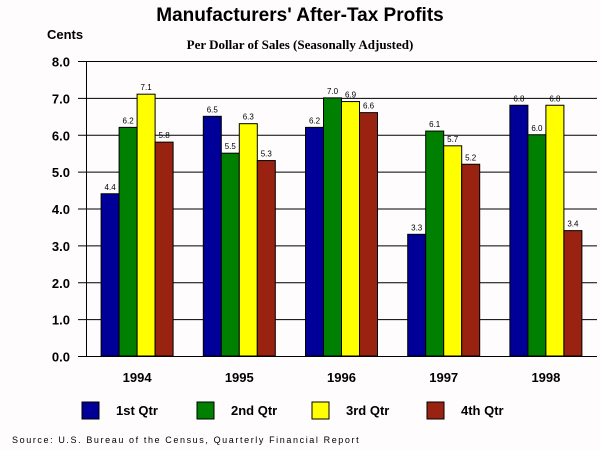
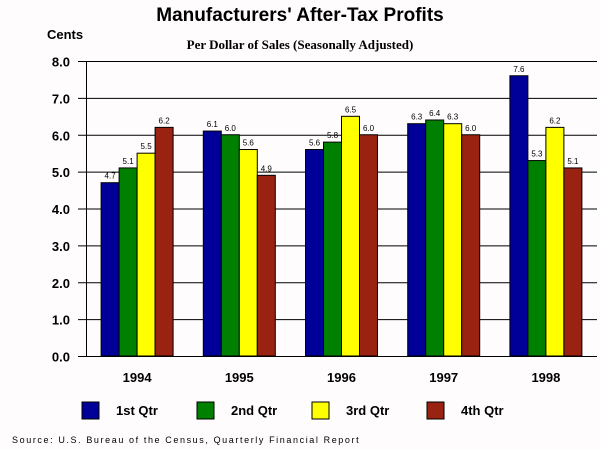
1st Qtr/1994: 4.4 -> 4.7
2nd Qtr/1994: 6.2 -> 5.1
3rd Qtr/1994: 7.1 -> 5.5
4th Qtr/1994: 5.8 -> 6.2
1st Qtr/1995: 6.5 -> 6.1
2nd Qtr/1995: 5.5 -> 6.0
3rd Qtr/1995: 6.3 -> 5.6
4th Qtr/1995: 5.3 -> 4.9
1st Qtr/1996: 6.2 -> 5.6
2nd Qtr/1996: 7.0 -> 5.8
3rd Qtr/1996: 6.9 -> 6.5
4th Qtr/1996: 6.6 -> 6.0
1st Qtr/1997: 3.3 -> 6.3
2nd Qtr/1997: 6.1 -> 6.4
3rd Qtr/1997: 5.7 -> 6.3
4th Qtr/1997: 5.2 -> 6.0
1st Qtr/1998: 6.8 -> 7.6
2nd Qtr/1998: 6.0 -> 5.3
3rd Qtr/1998: 6.8 -> 6.2
4th Qtr/1998: 3.4 -> 5.1
